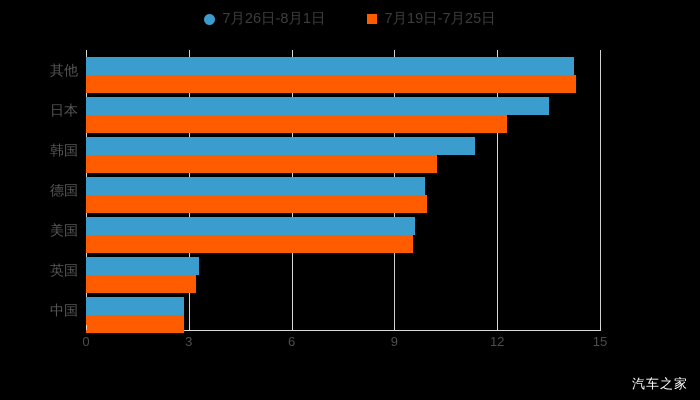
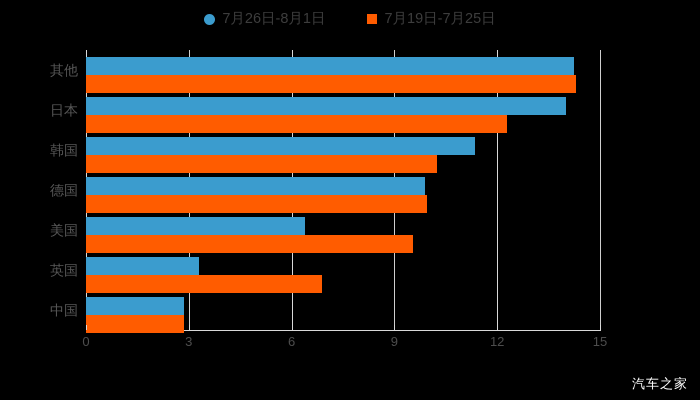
7月19日-7月25日/英国: 3.2 -> 6.9
7月26日-8月1日/美国: 9.6 -> 6.4
7月26日-8月1日/日本: 13.5 -> 14.0
